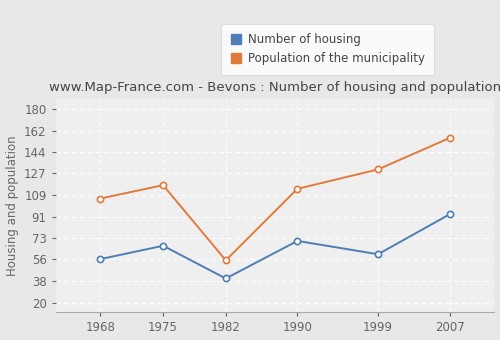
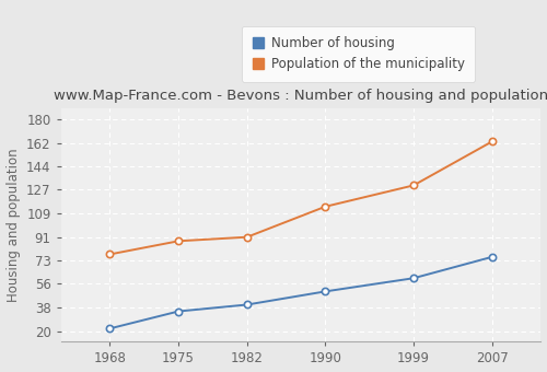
Number of housing/1968: 56 -> 22
Population of the municipality/1968: 106 -> 78
Number of housing/1975: 67 -> 35
Population of the municipality/1975: 117 -> 88
Population of the municipality/1982: 55 -> 91
Number of housing/1990: 71 -> 50
Number of housing/2007: 93 -> 76
Population of the municipality/2007: 156 -> 163
